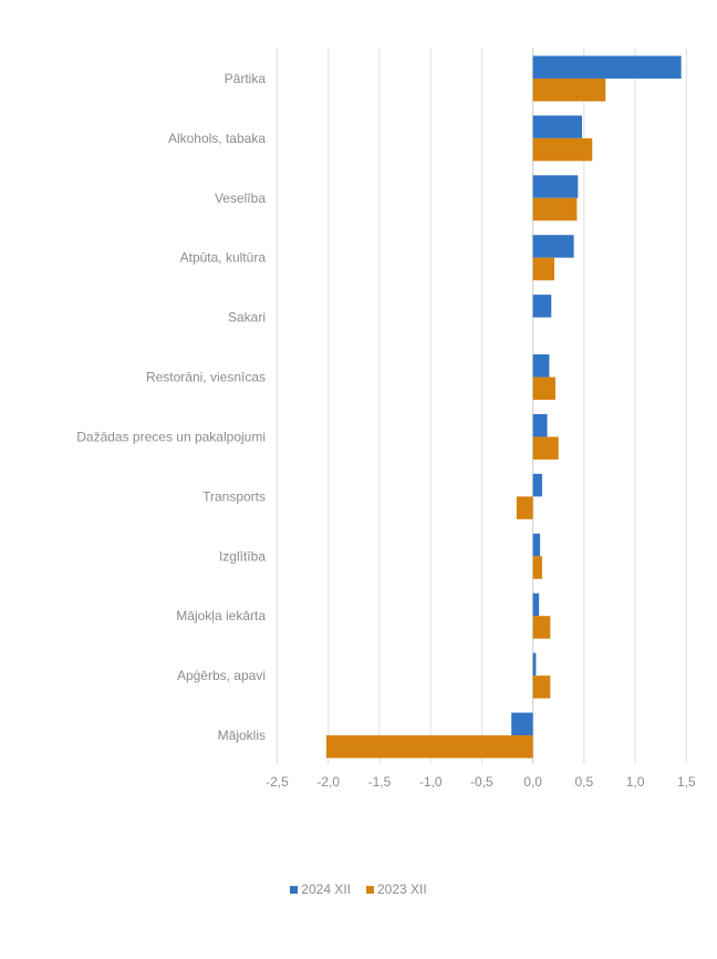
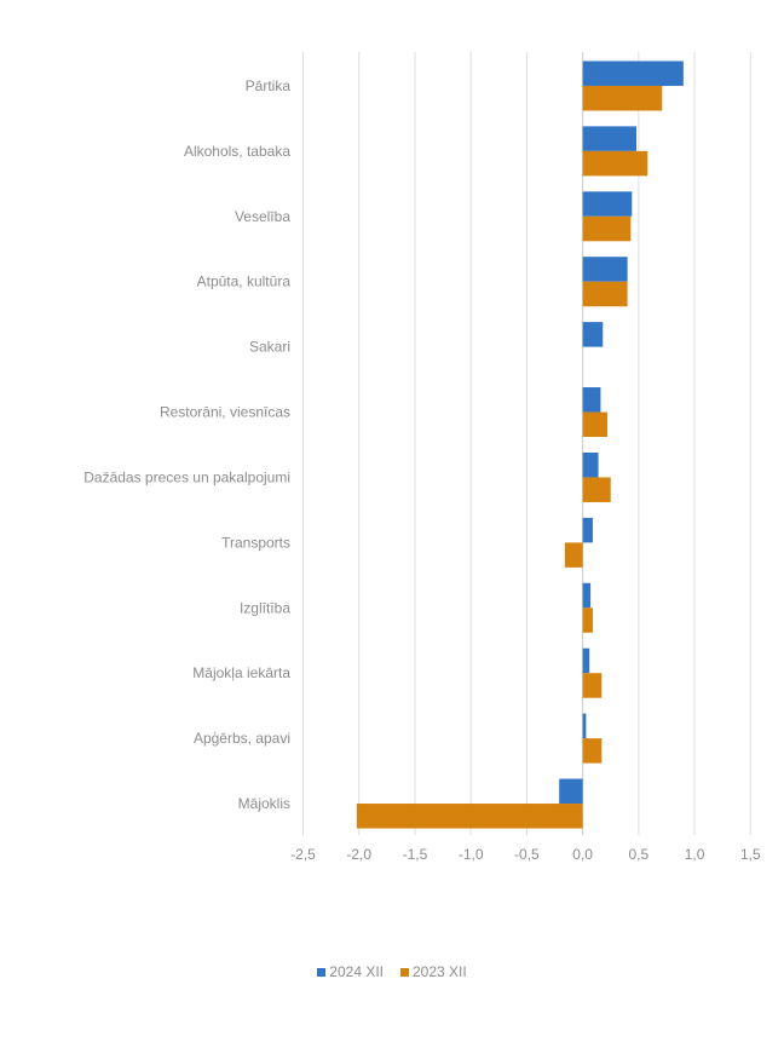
2024 XII/Pārtika: 1,4 -> 0,9
2023 XII/Atpūta, kultūra: 0,2 -> 0,4
